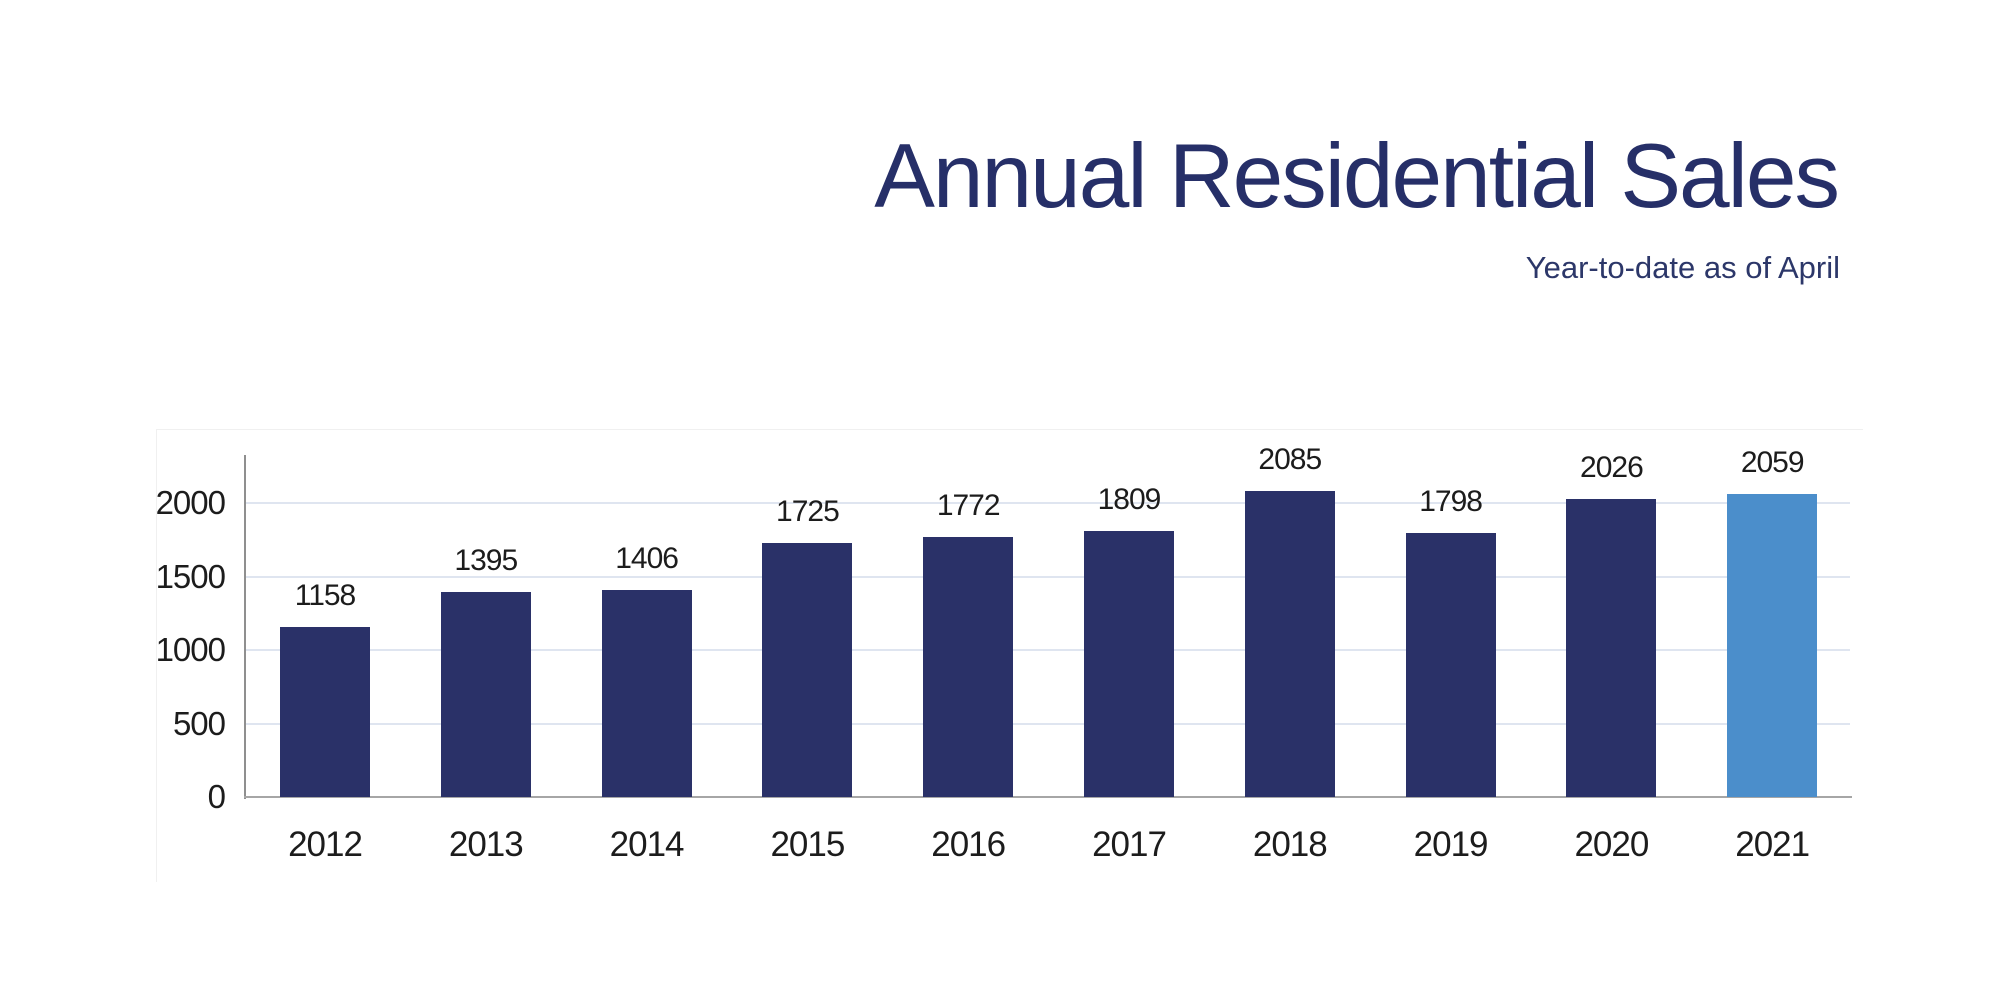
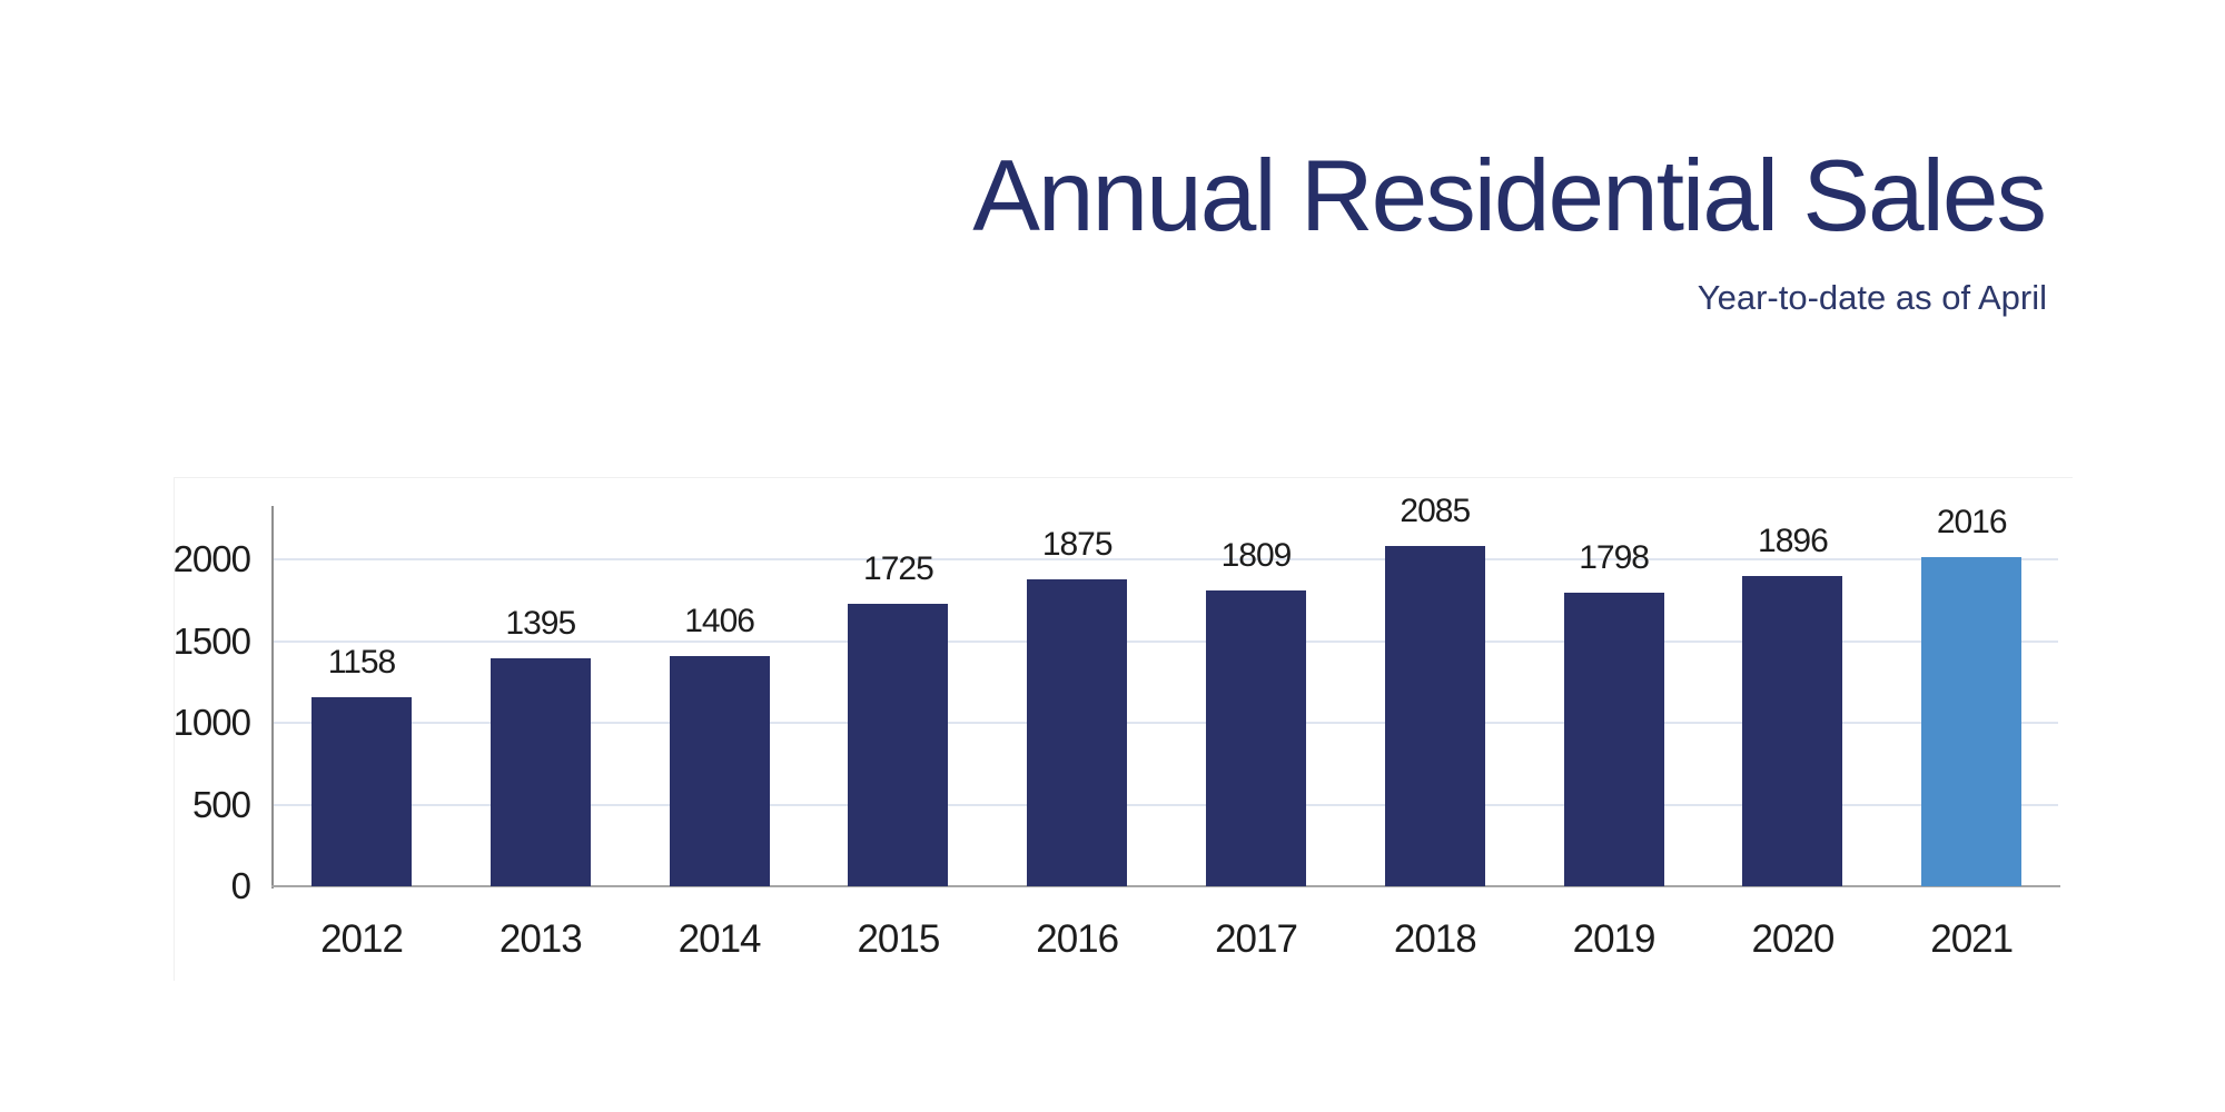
2016: 1772 -> 1875
2020: 2026 -> 1896
2021: 2059 -> 2016
